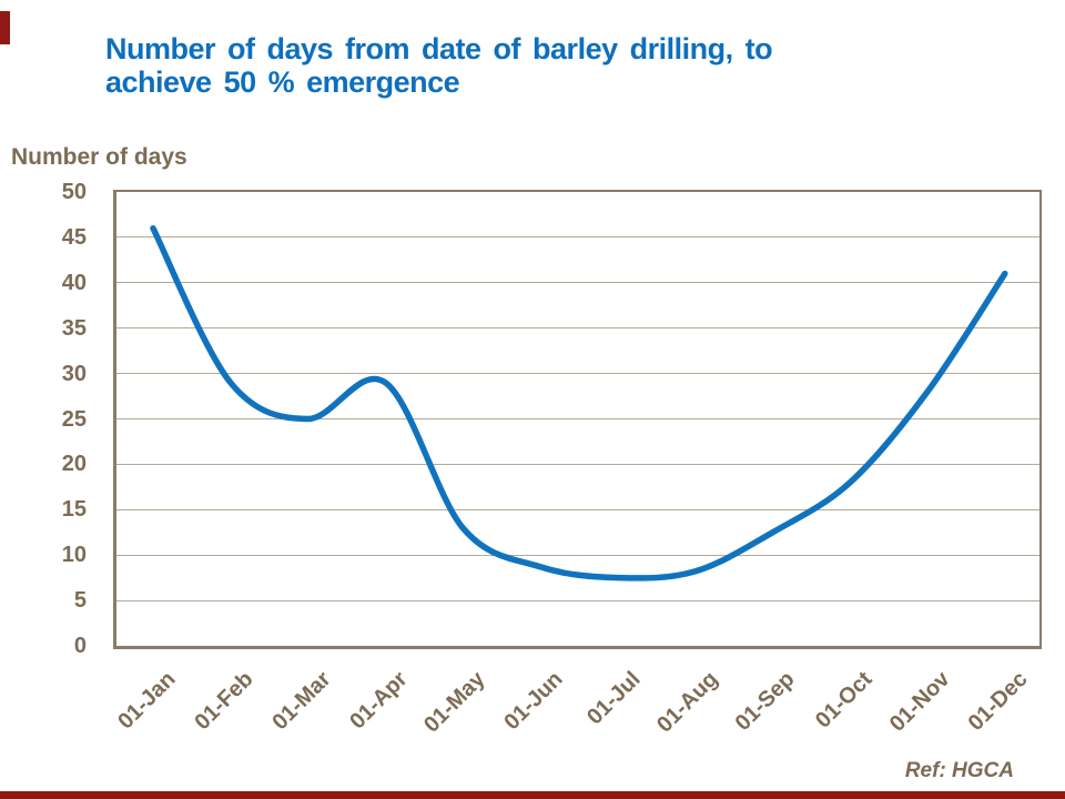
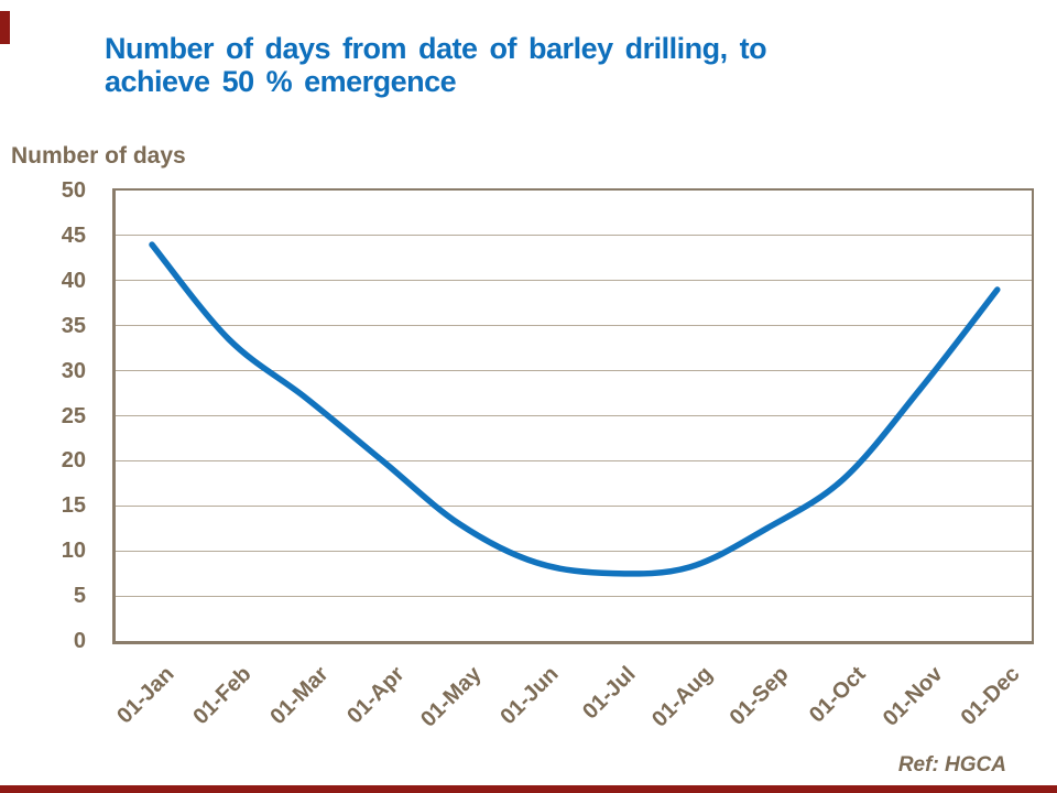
01-Jan: 46 -> 44
01-Feb: 29 -> 34
01-Mar: 25 -> 27
01-Apr: 29 -> 20
01-Dec: 41 -> 39
